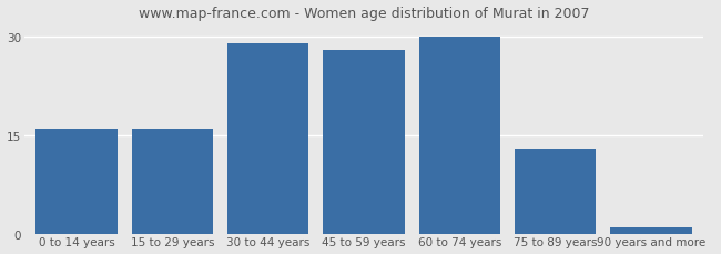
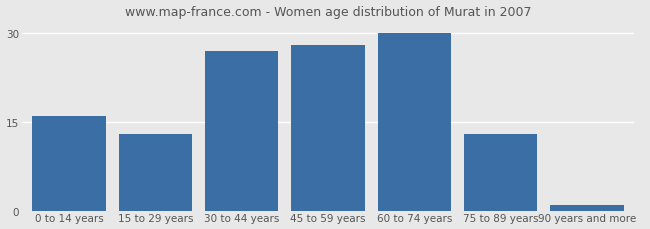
15 to 29 years: 16 -> 13
30 to 44 years: 29 -> 27
